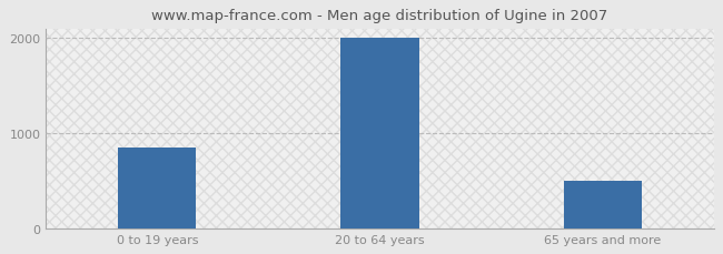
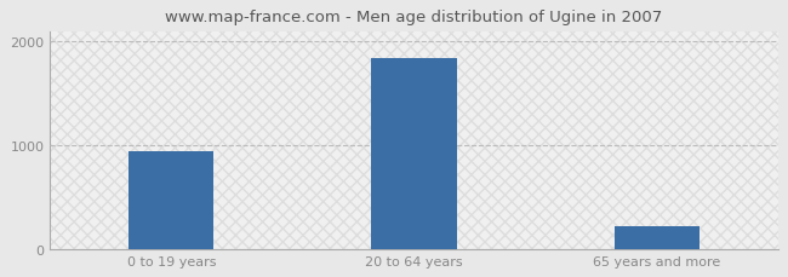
0 to 19 years: 850 -> 940
20 to 64 years: 2000 -> 1840
65 years and more: 500 -> 220
